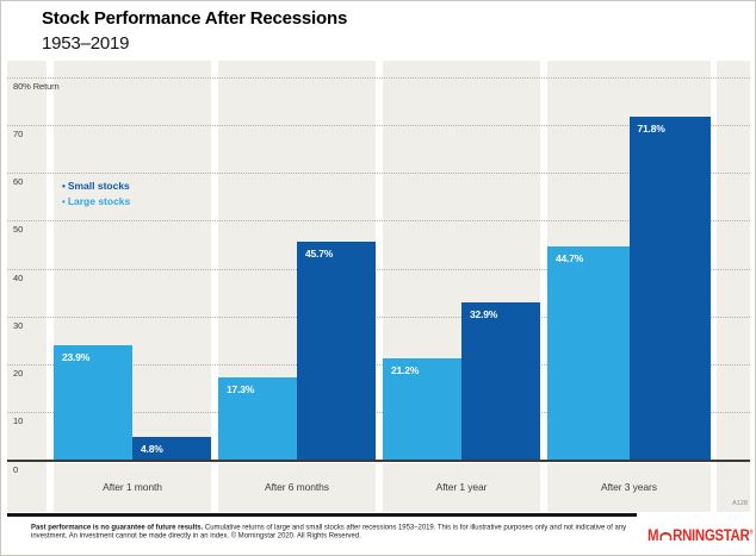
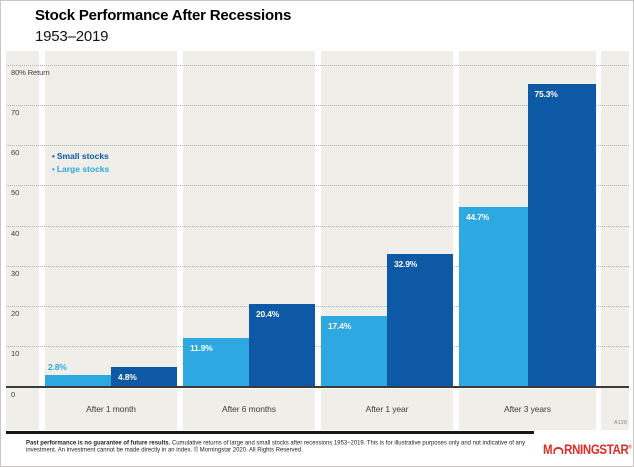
Large stocks/After 1 month: 23.9% -> 2.8%
Small stocks/After 6 months: 45.7% -> 20.4%
Large stocks/After 6 months: 17.3% -> 11.9%
Large stocks/After 1 year: 21.2% -> 17.4%
Small stocks/After 3 years: 71.8% -> 75.3%
